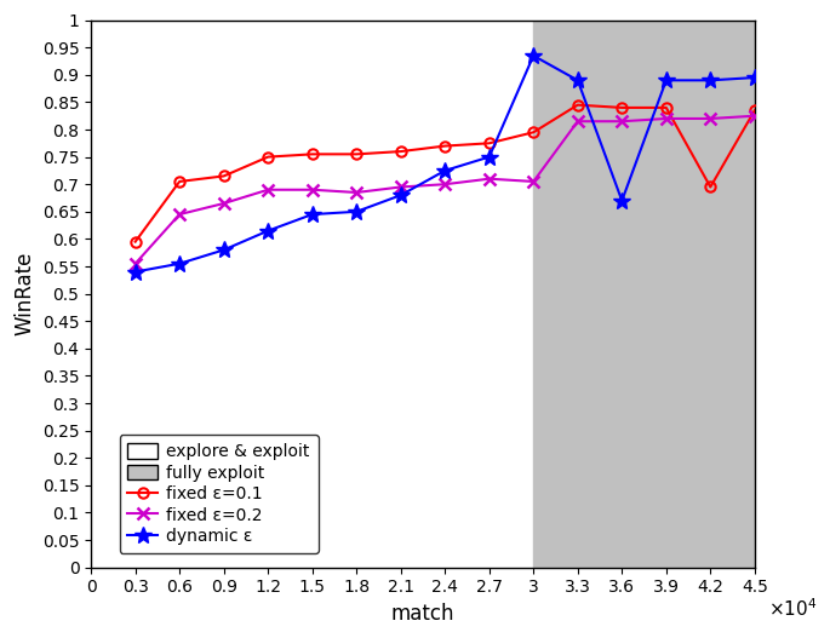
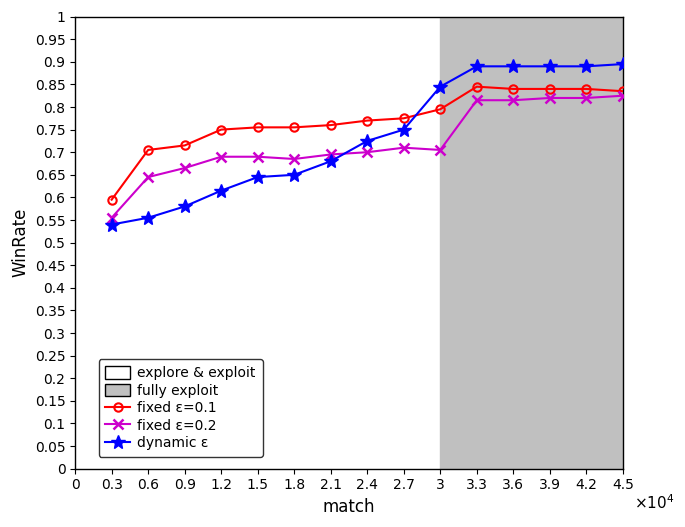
dynamic ε/3: 0.935 -> 0.845
dynamic ε/3.6: 0.670 -> 0.890
fixed ε=0.1/4.2: 0.695 -> 0.840
